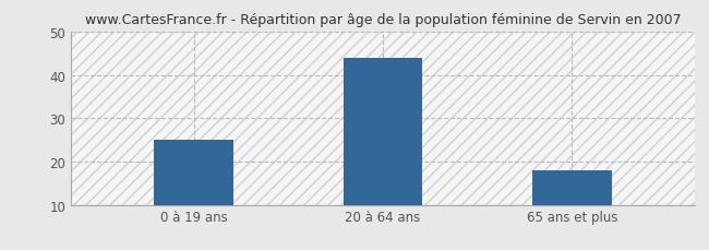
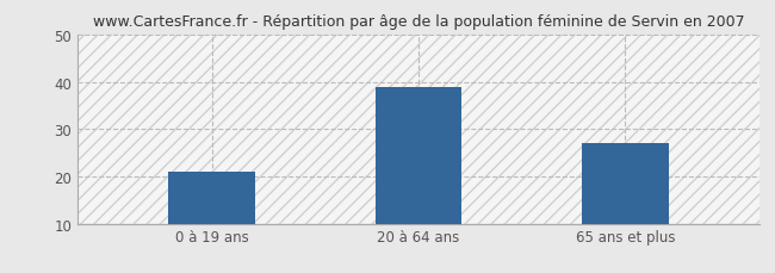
0 à 19 ans: 25 -> 21
20 à 64 ans: 44 -> 39
65 ans et plus: 18 -> 27
